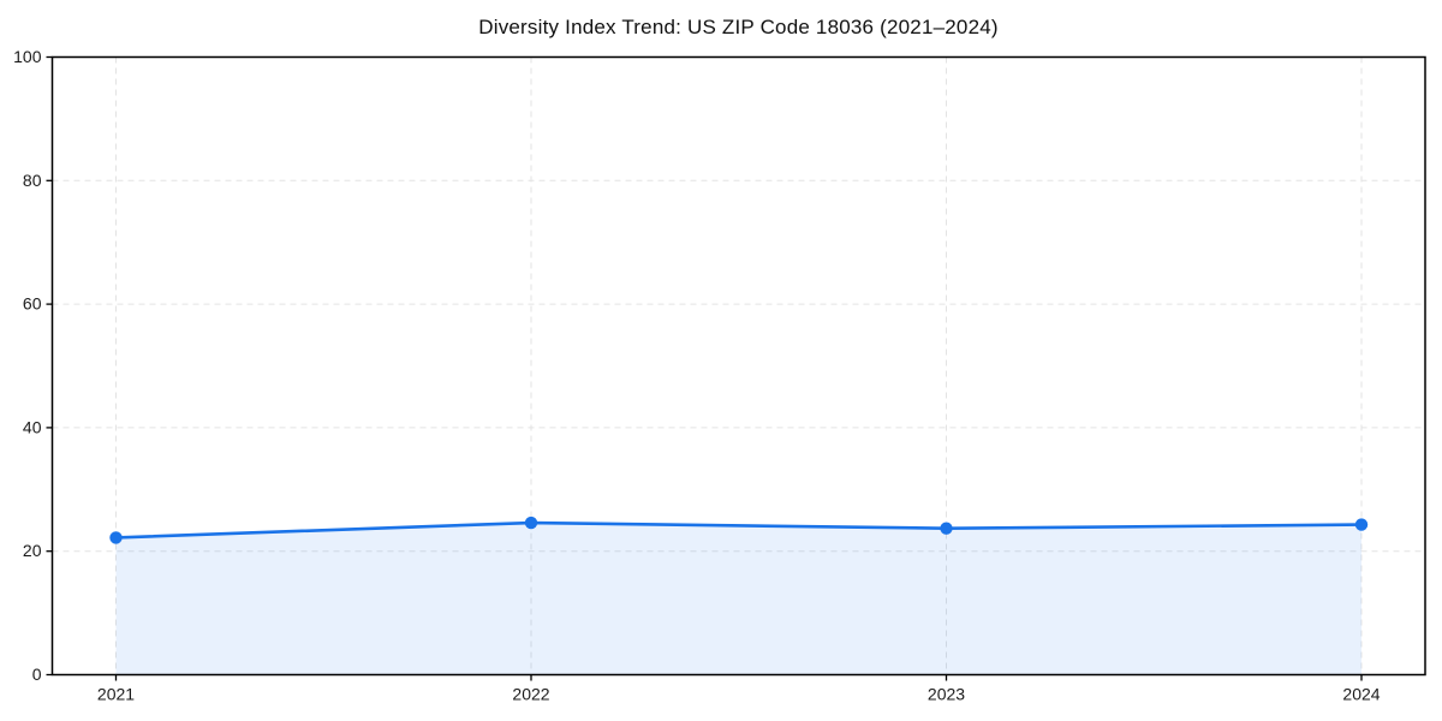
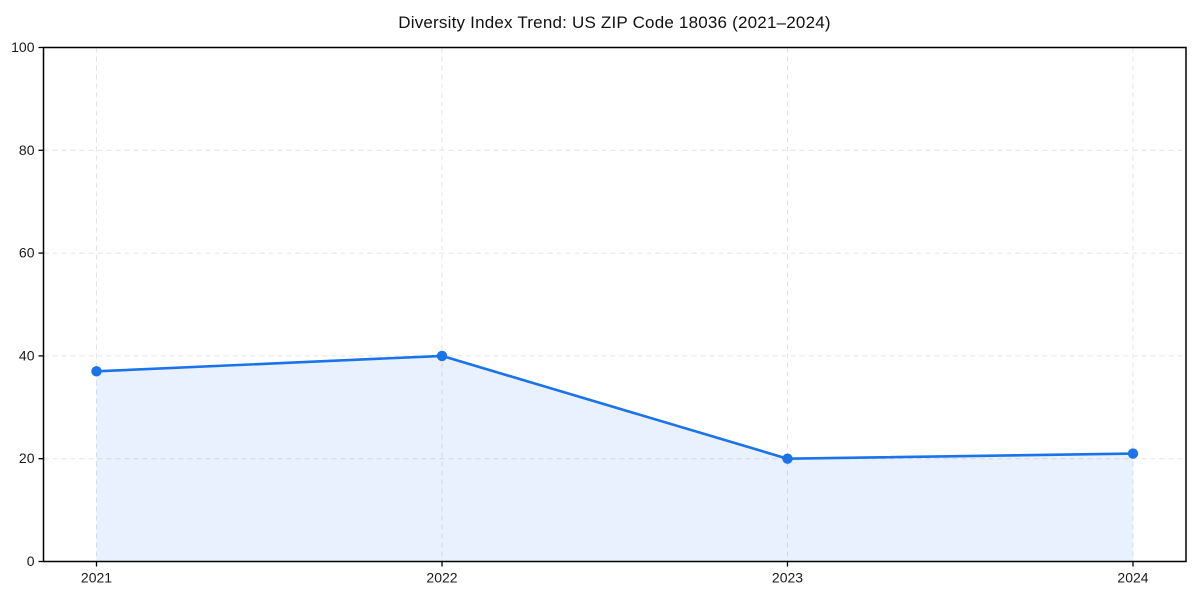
2021: 22 -> 37
2022: 25 -> 40
2023: 24 -> 20
2024: 24 -> 21
